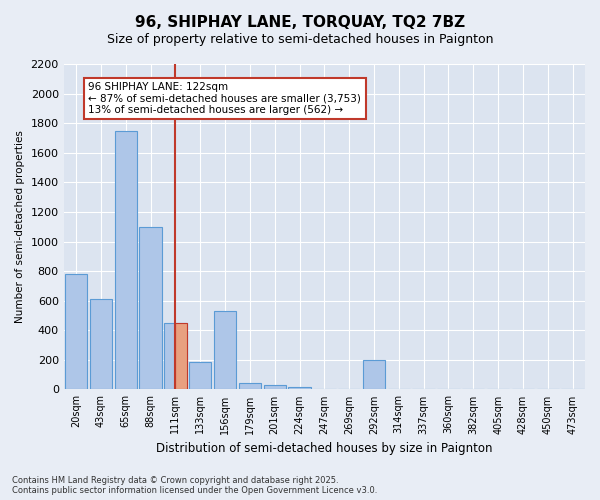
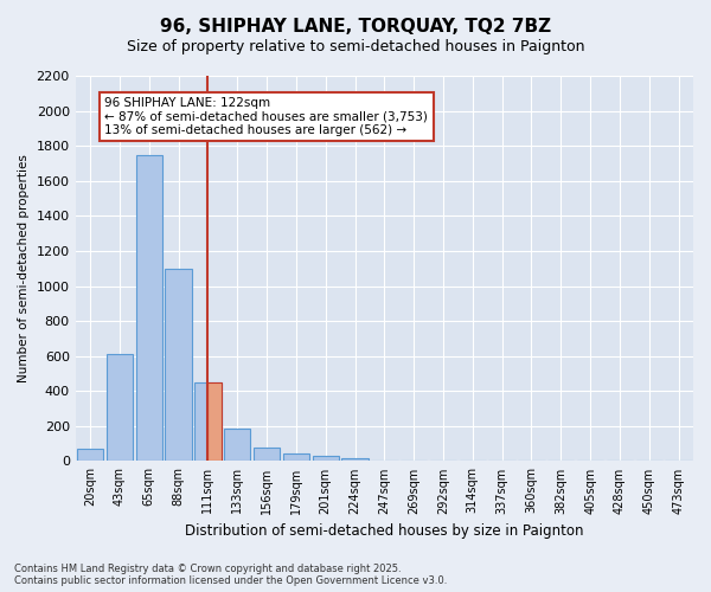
20sqm: 780 -> 70
156sqm: 530 -> 80
292sqm: 200 -> 0
